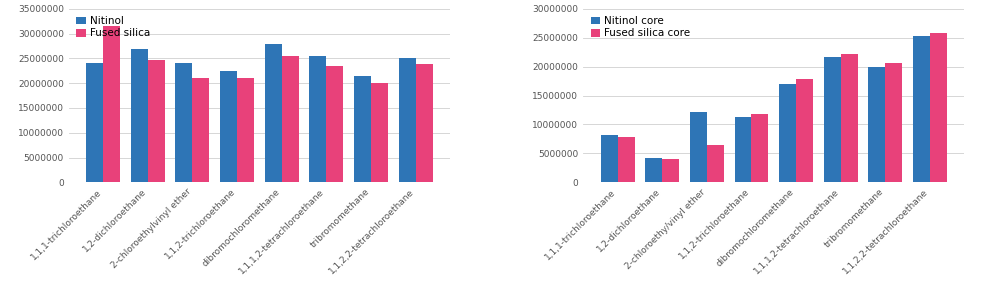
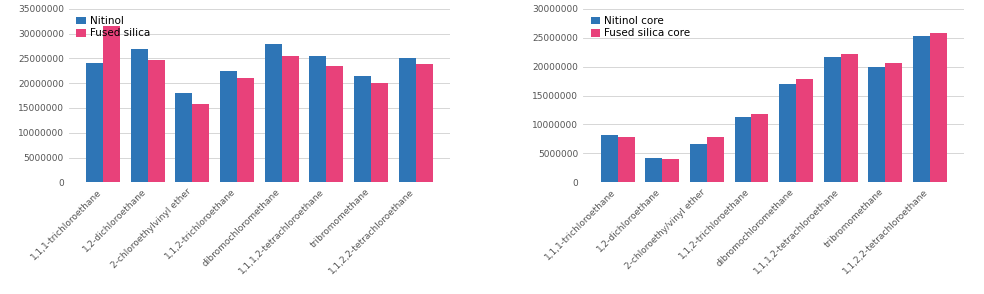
Nitinol/2-chloroethylvinyl ether: 24000000 -> 18000000
Fused silica/2-chloroethylvinyl ether: 21000000 -> 15700000
Nitinol core/2-chloroethy/vinyl ether: 12200000 -> 6600000
Fused silica core/2-chloroethy/vinyl ether: 6400000 -> 7900000
